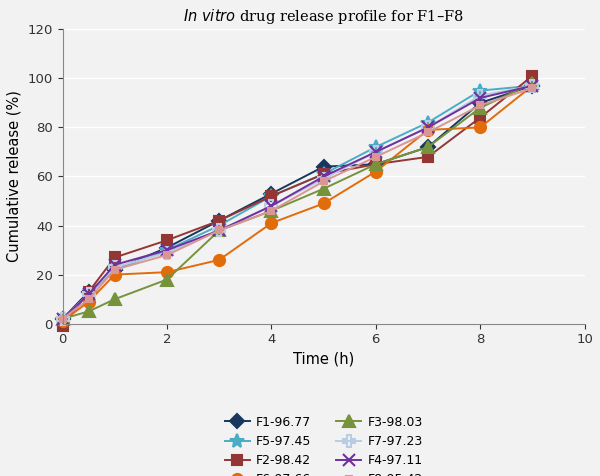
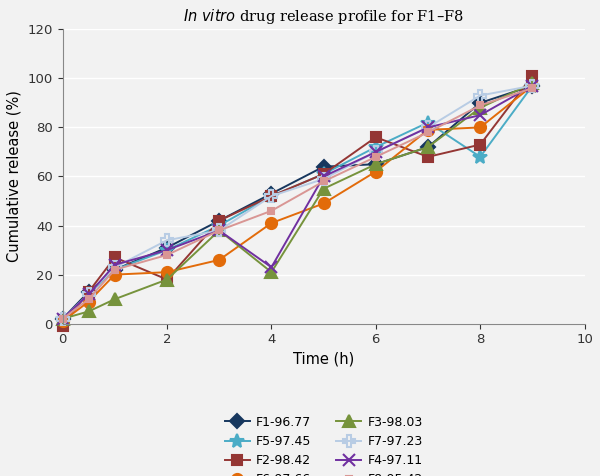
F2-98.42/2: 34 -> 18
F7-97.23/2: 29 -> 34
F3-98.03/4: 46 -> 21
F7-97.23/4: 48 -> 52
F4-97.11/4: 48 -> 23
F2-98.42/6: 65 -> 76
F5-97.45/8: 95 -> 68
F2-98.42/8: 84 -> 73
F4-97.11/8: 92 -> 85
